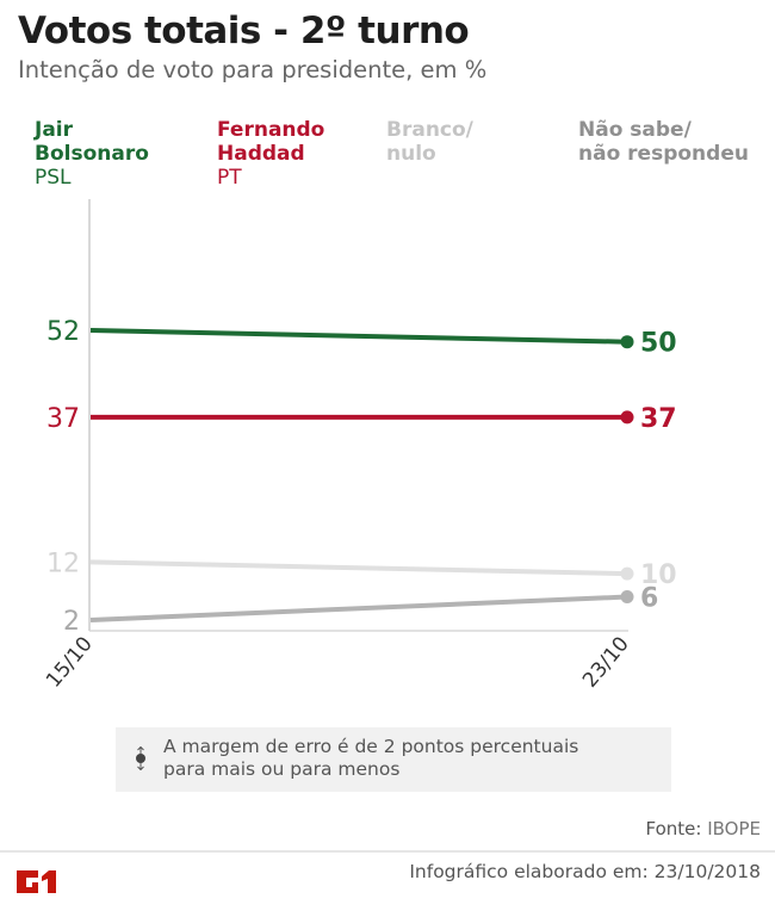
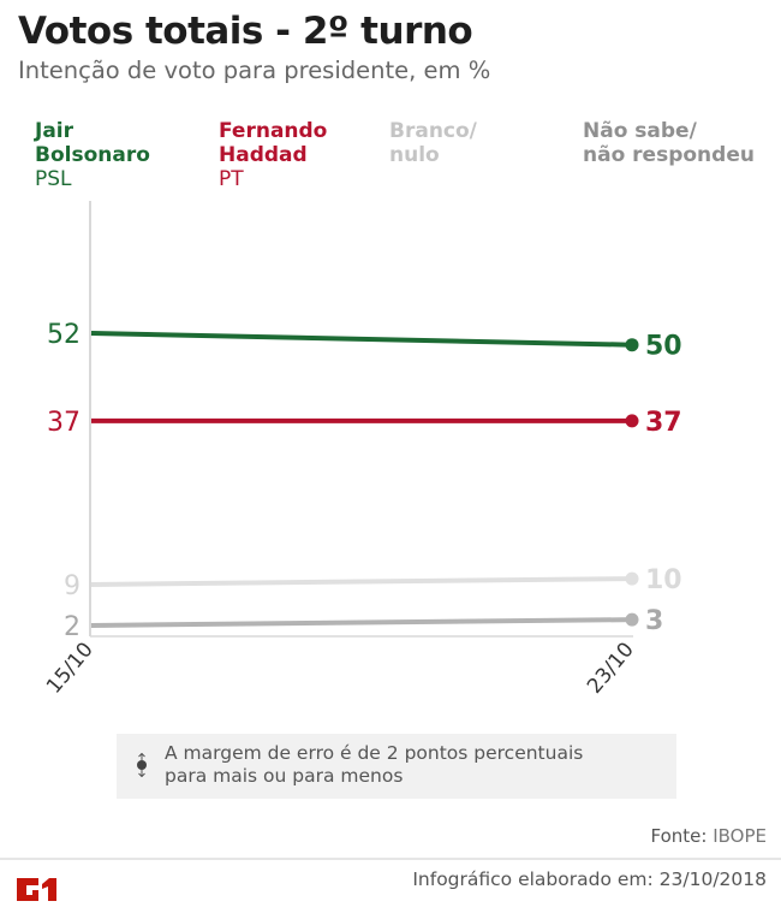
Branco/nulo/15/10: 12 -> 9
Não sabe/não respondeu/23/10: 6 -> 3
